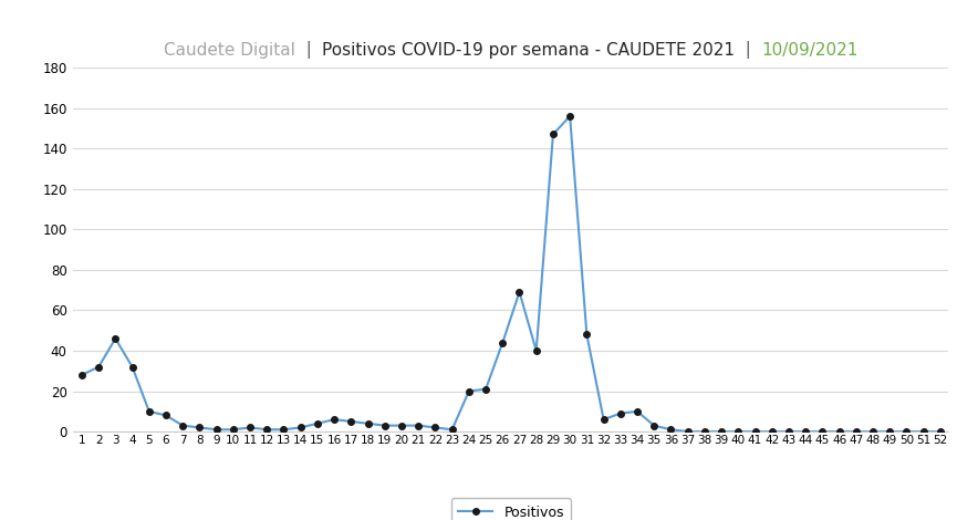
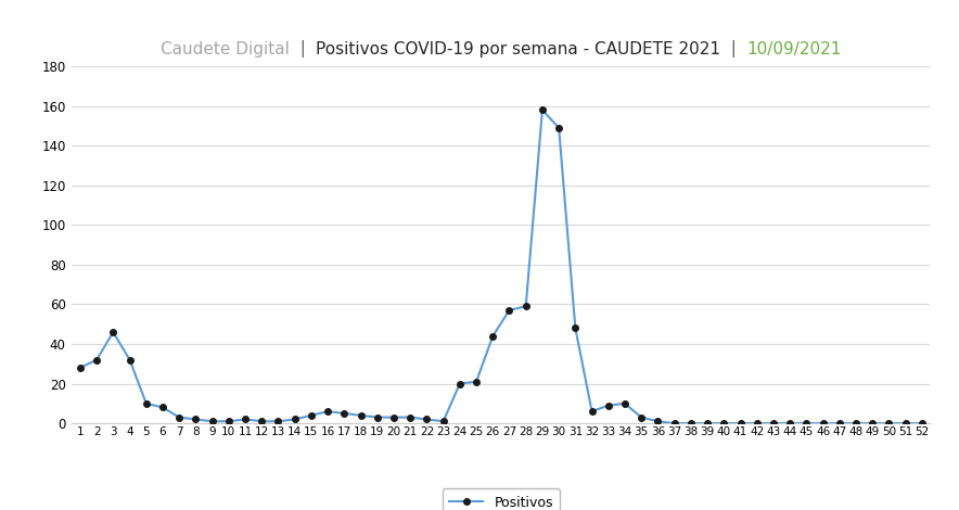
27: 69 -> 57
28: 40 -> 59
29: 147 -> 158
30: 156 -> 149
